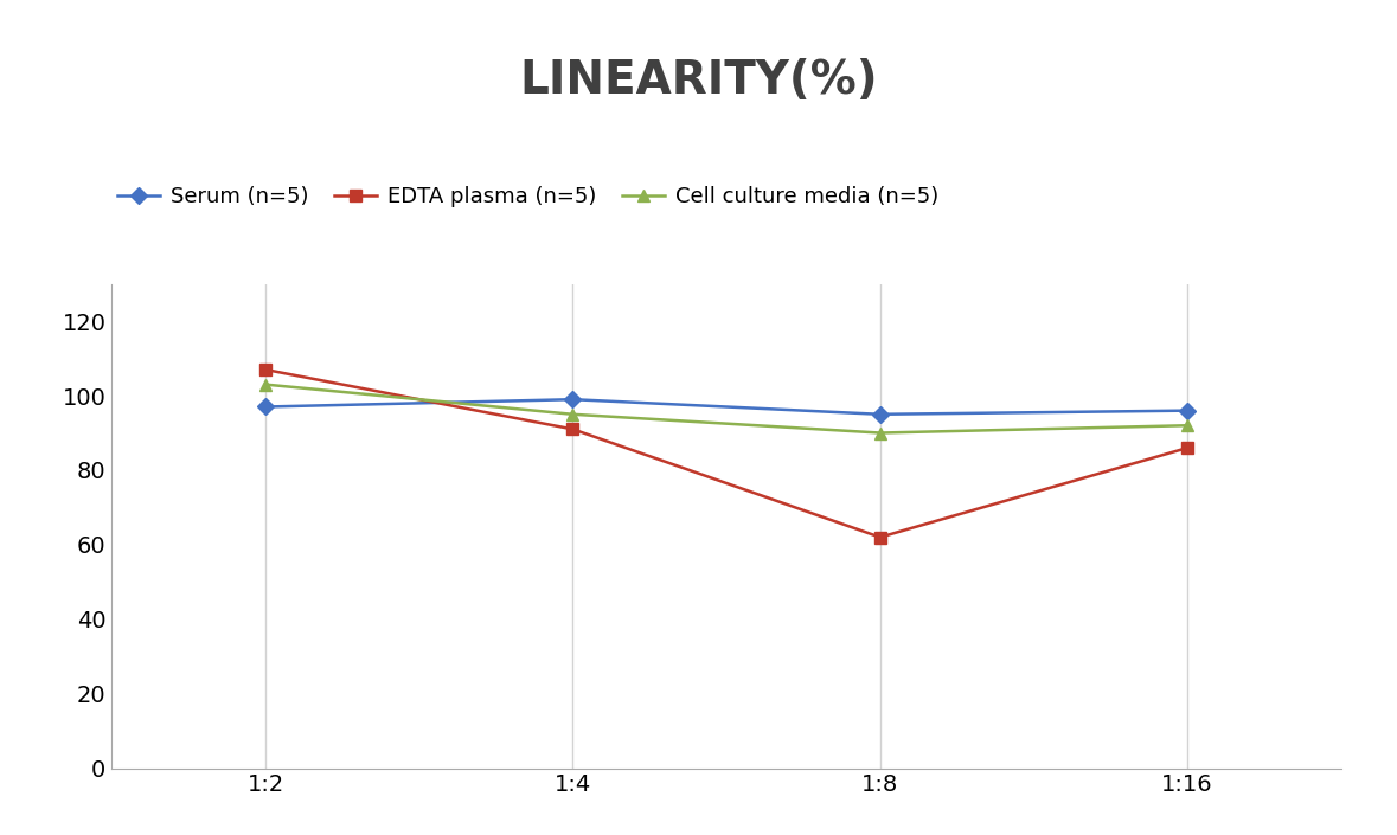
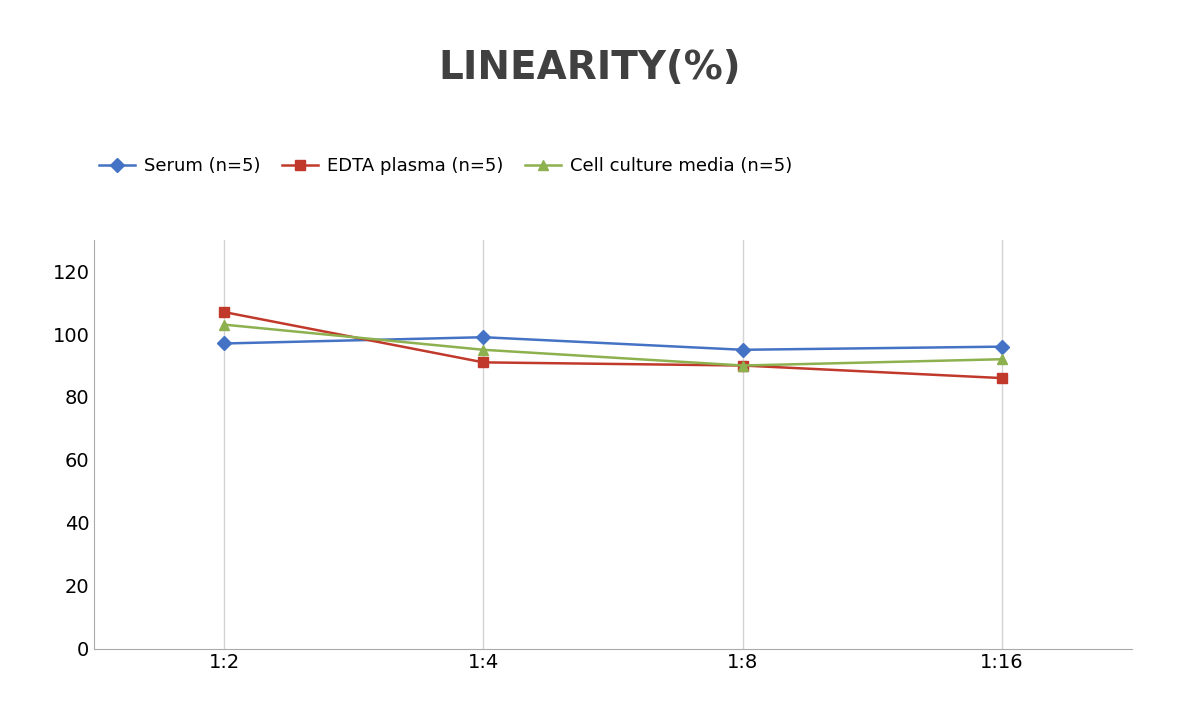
EDTA plasma (n=5)/1:8: 62 -> 90
